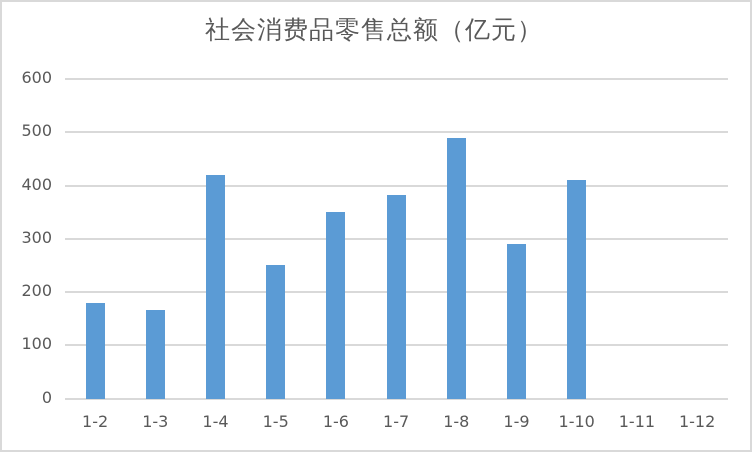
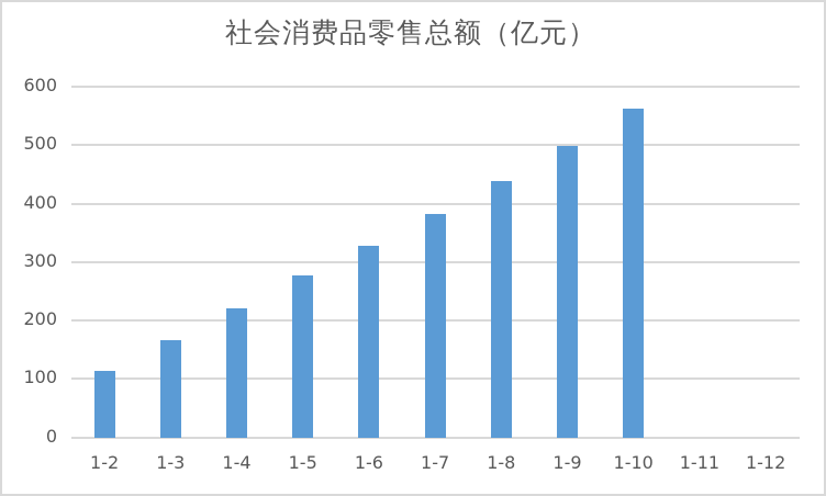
1-2: 180 -> 110
1-4: 420 -> 220
1-5: 250 -> 280
1-6: 350 -> 330
1-8: 490 -> 440
1-9: 290 -> 500
1-10: 410 -> 560
